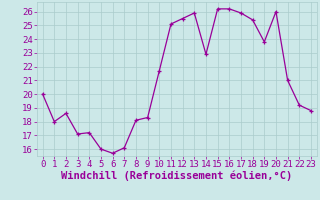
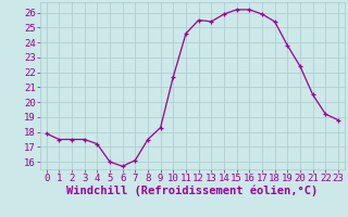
0: 20.0 -> 17.9
1: 18.0 -> 17.5
2: 18.6 -> 17.5
3: 17.1 -> 17.5
8: 18.1 -> 17.5
11: 25.1 -> 24.6
13: 25.9 -> 25.4
14: 22.9 -> 25.9
20: 26.0 -> 22.4
21: 21.0 -> 20.5
